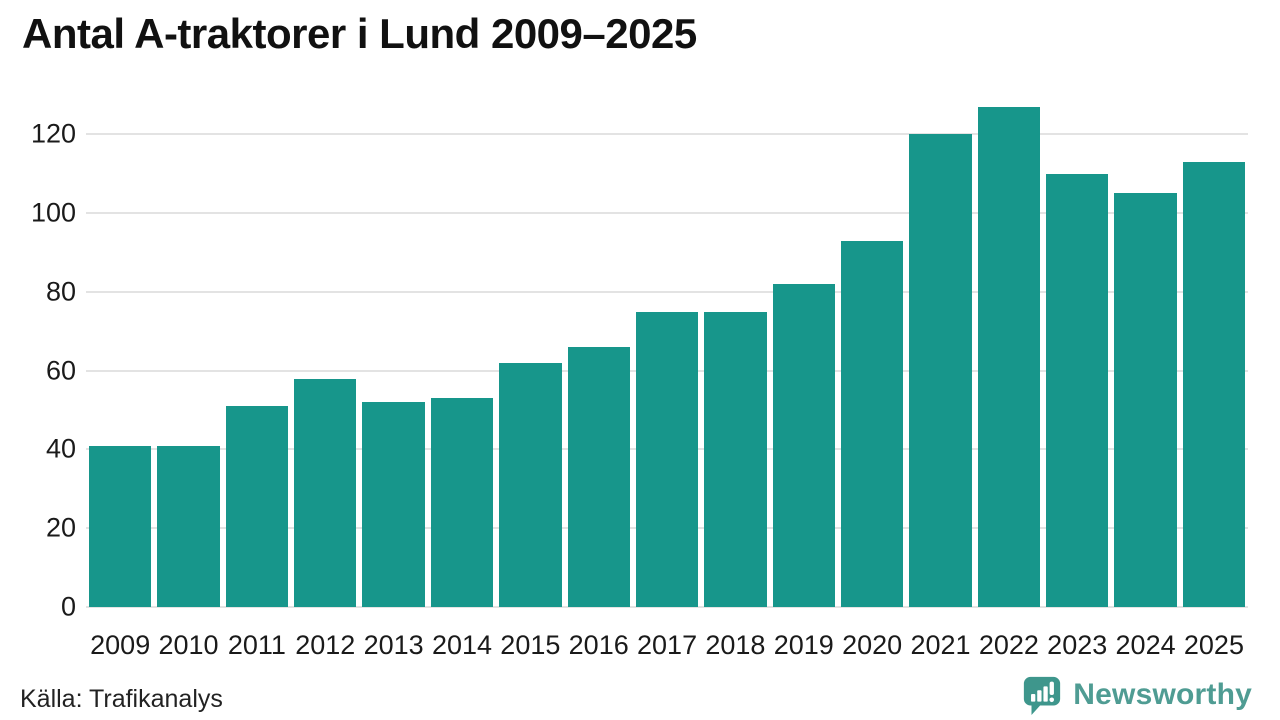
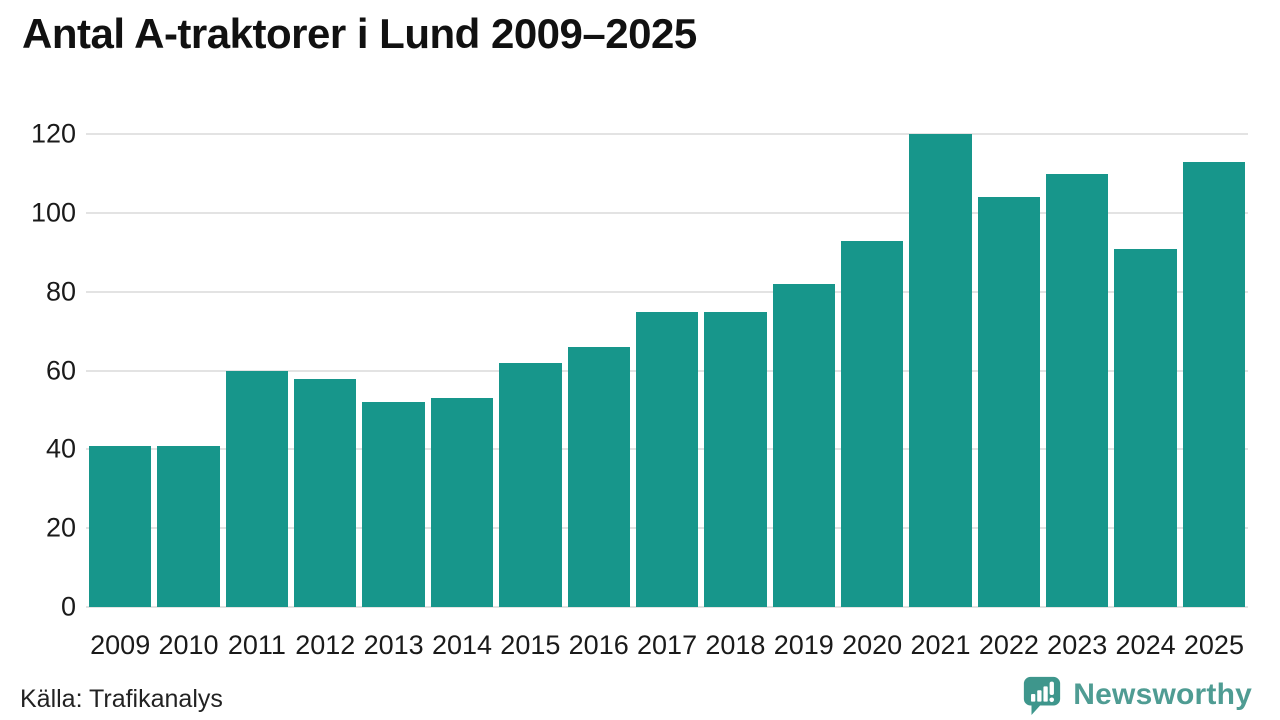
2011: 51 -> 60
2022: 127 -> 104
2024: 105 -> 91
